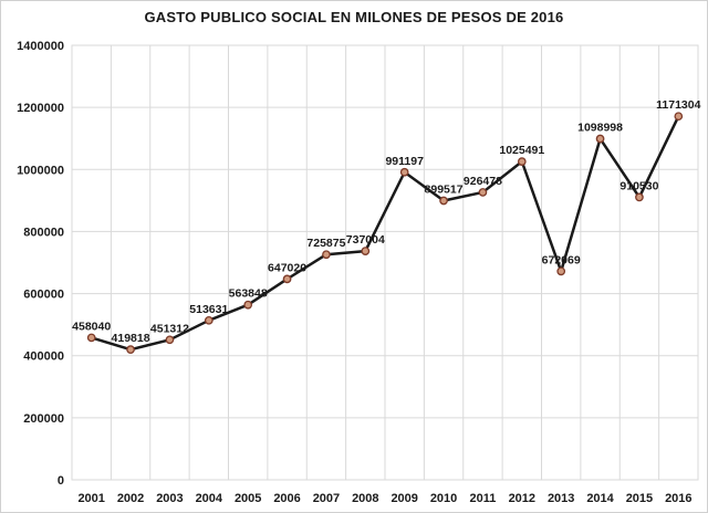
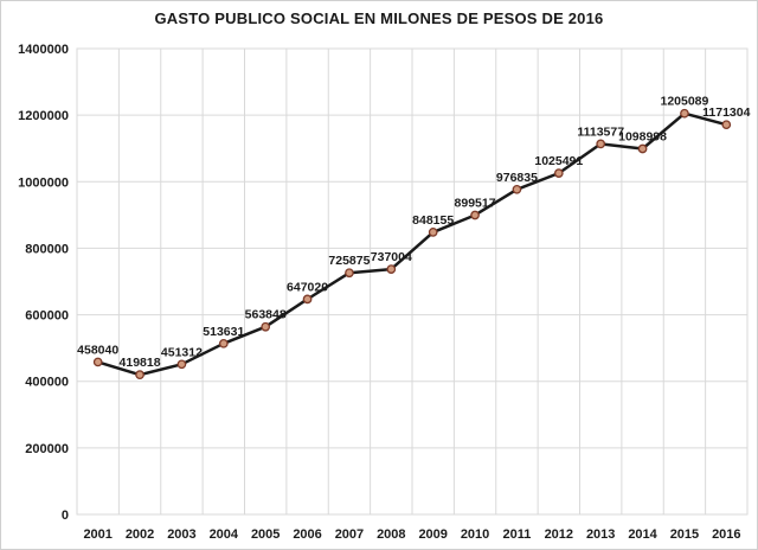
2009: 991197 -> 848155
2011: 926478 -> 976835
2013: 672069 -> 1113577
2015: 910530 -> 1205089
